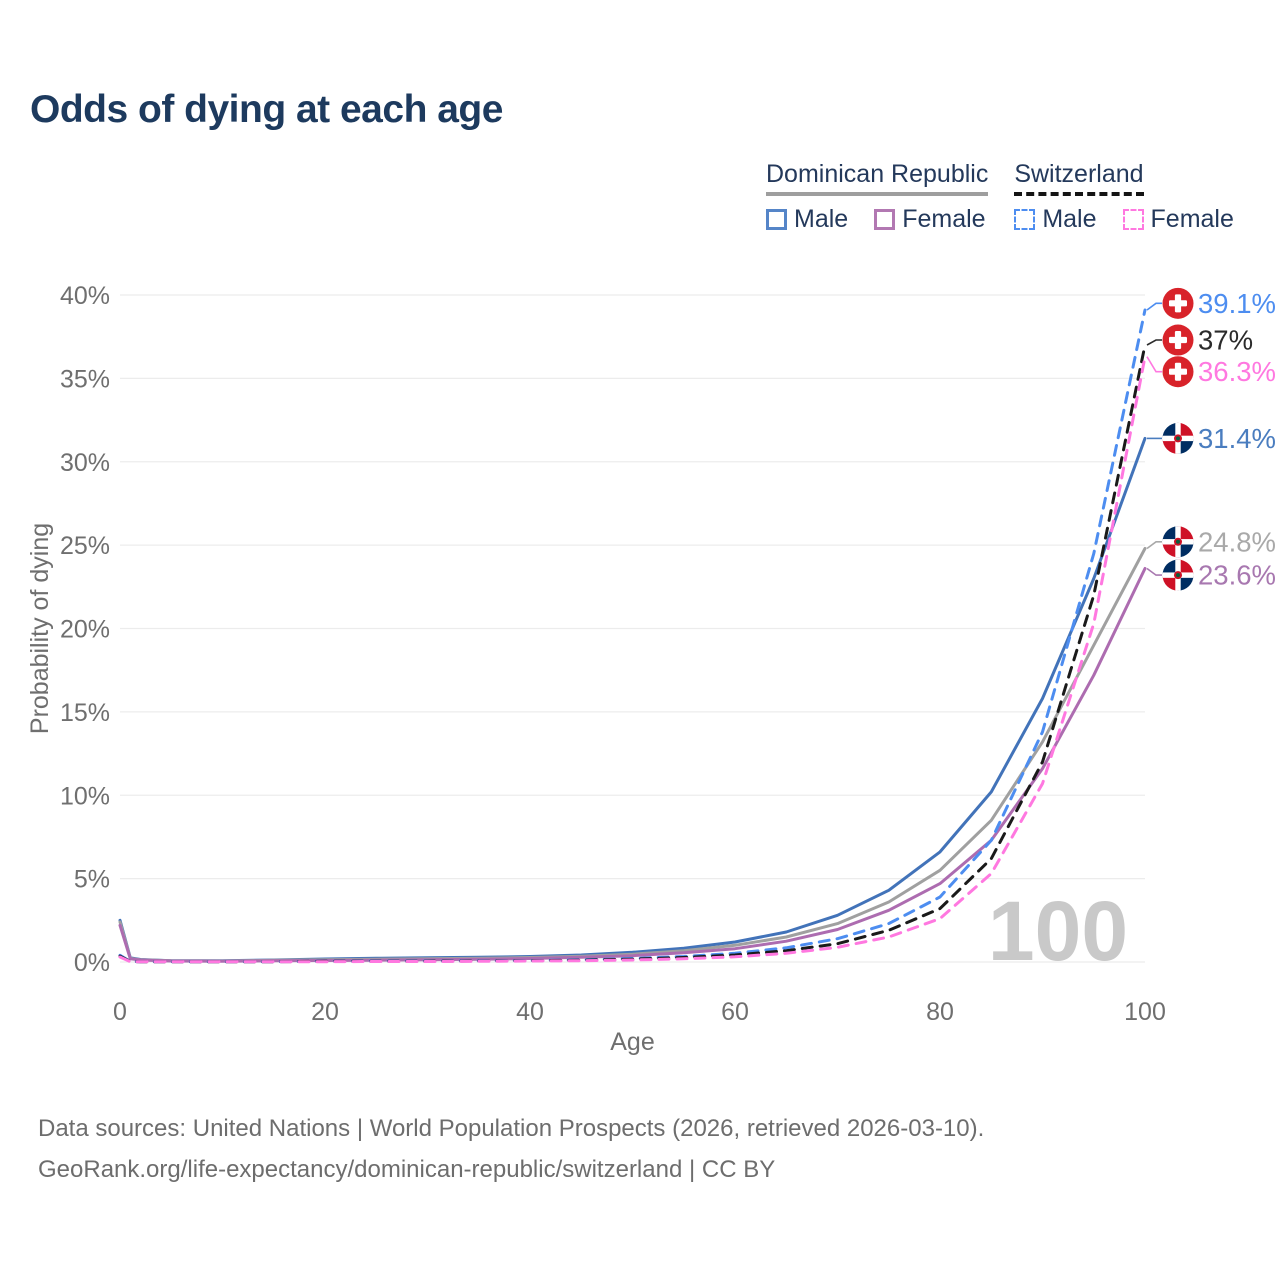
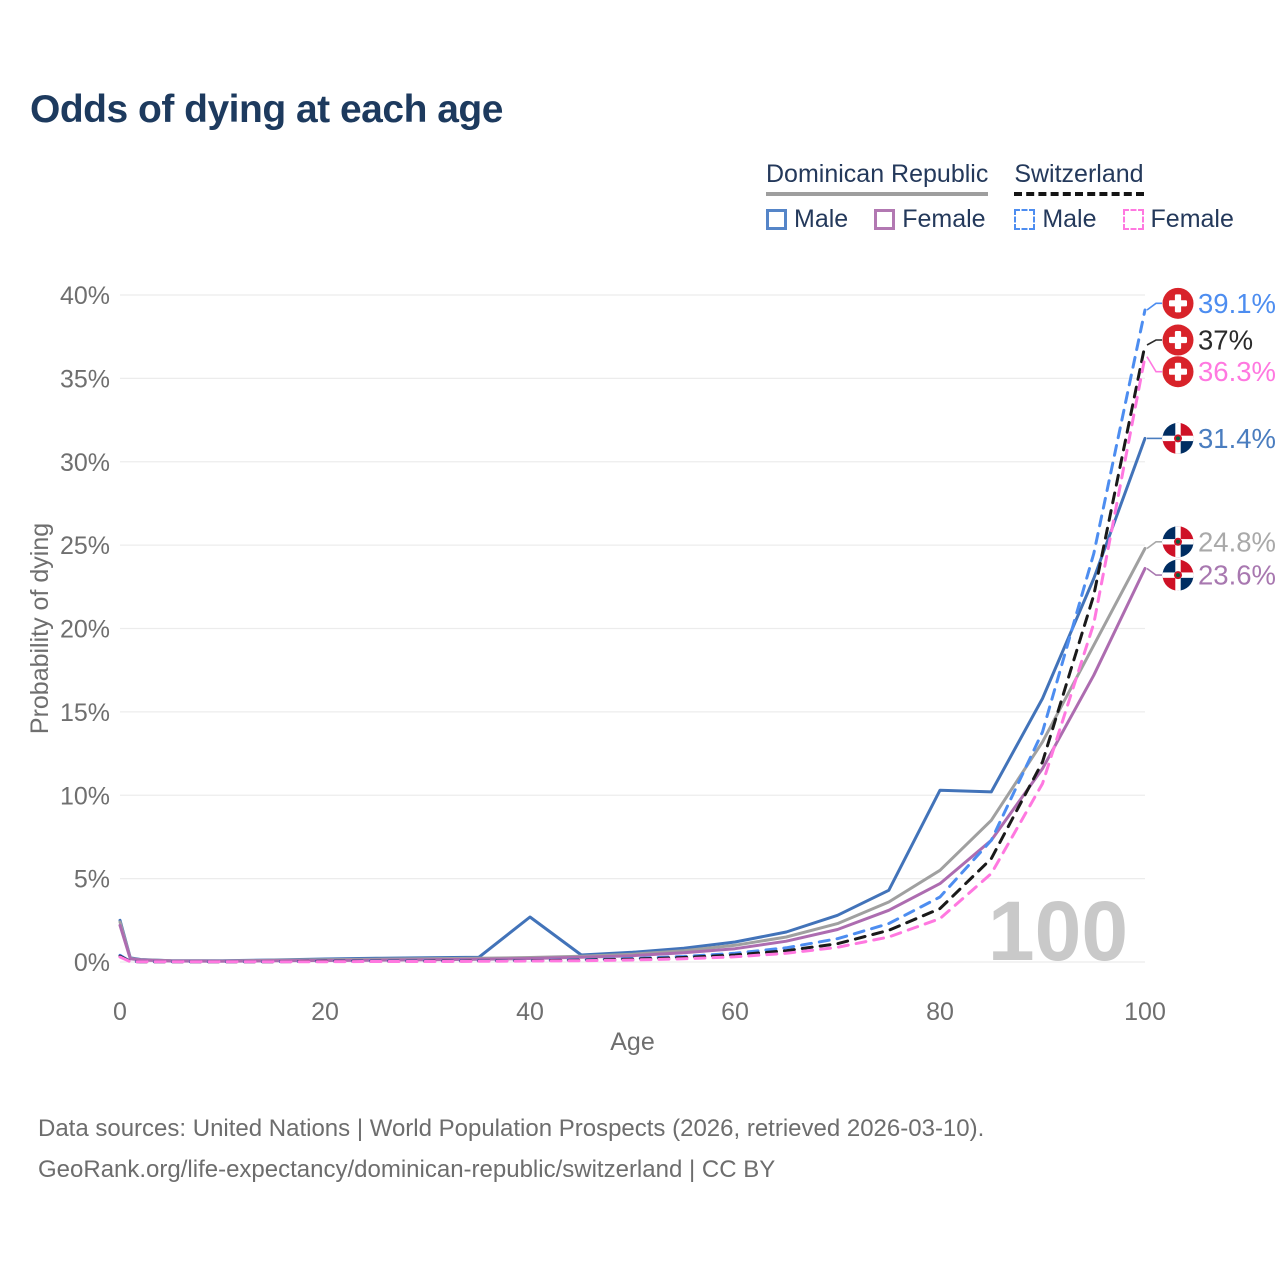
Dominican Republic Male/40: 0.3% -> 2.7%
Dominican Republic Male/80: 6.6% -> 10.3%
